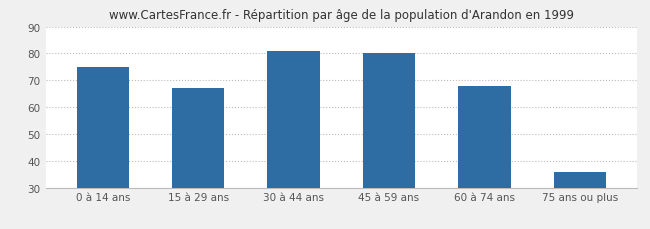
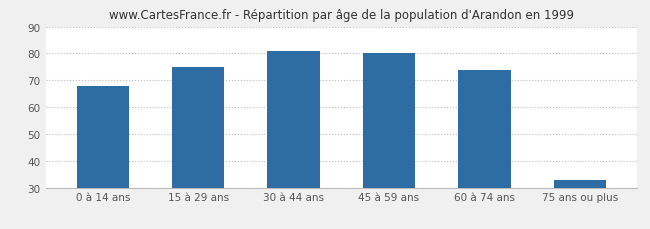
0 à 14 ans: 75 -> 68
15 à 29 ans: 67 -> 75
60 à 74 ans: 68 -> 74
75 ans ou plus: 36 -> 33
